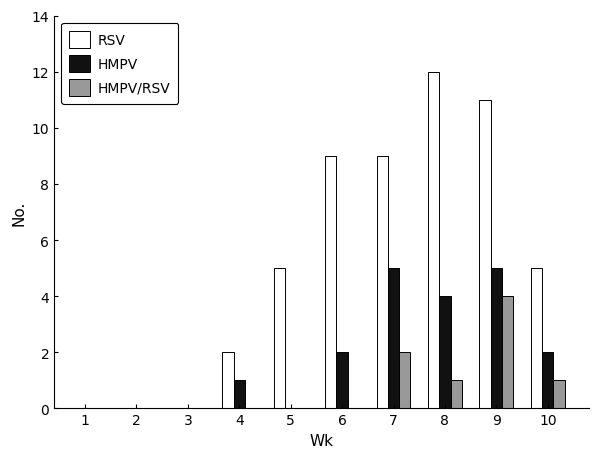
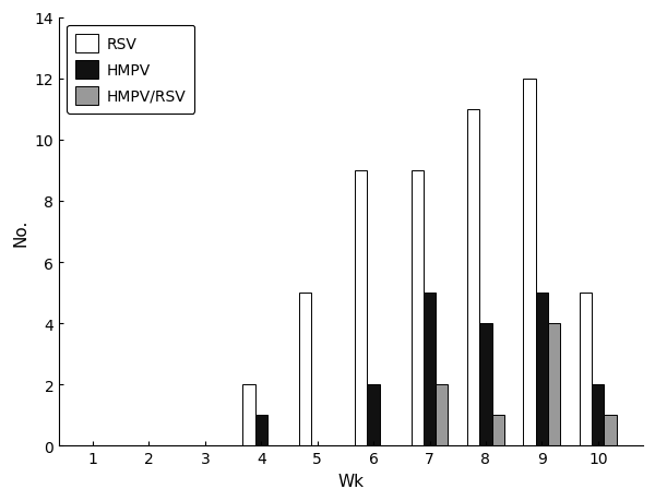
RSV/8: 12 -> 11
RSV/9: 11 -> 12
